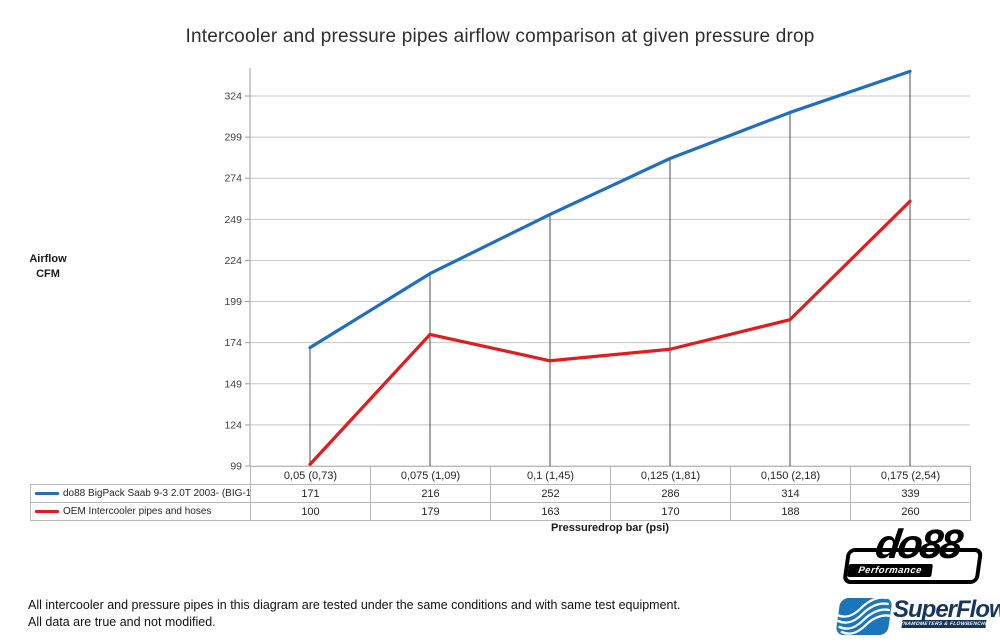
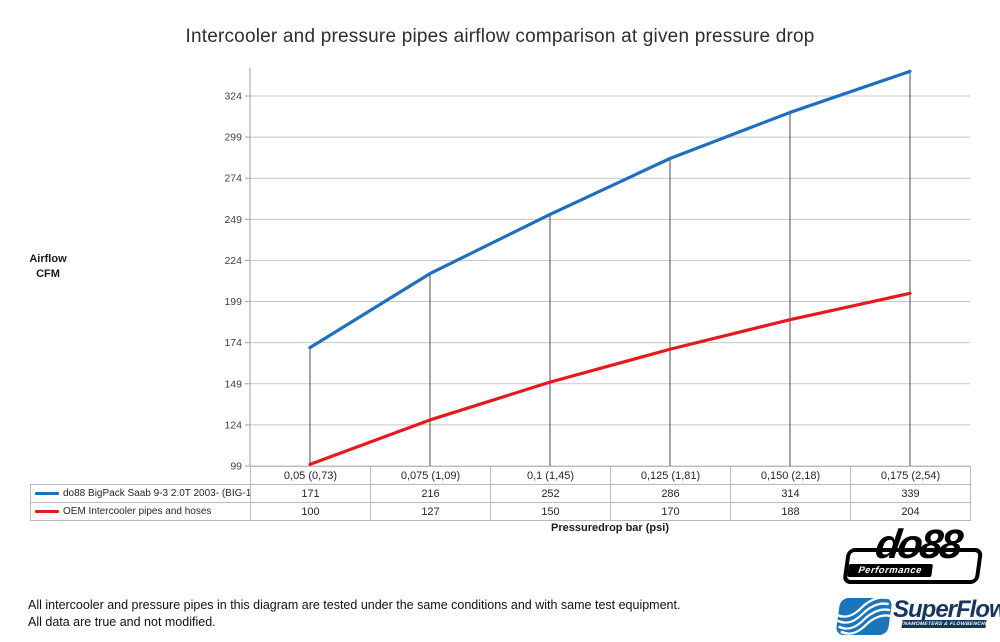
OEM Intercooler pipes and hoses/0,075 (1,09): 179 -> 127
OEM Intercooler pipes and hoses/0,1 (1,45): 163 -> 150
OEM Intercooler pipes and hoses/0,175 (2,54): 260 -> 204
